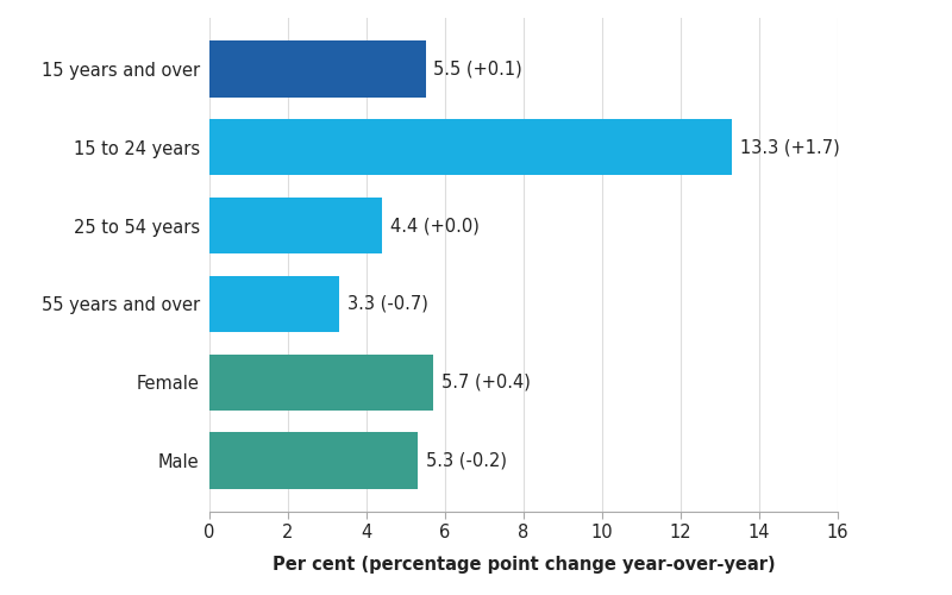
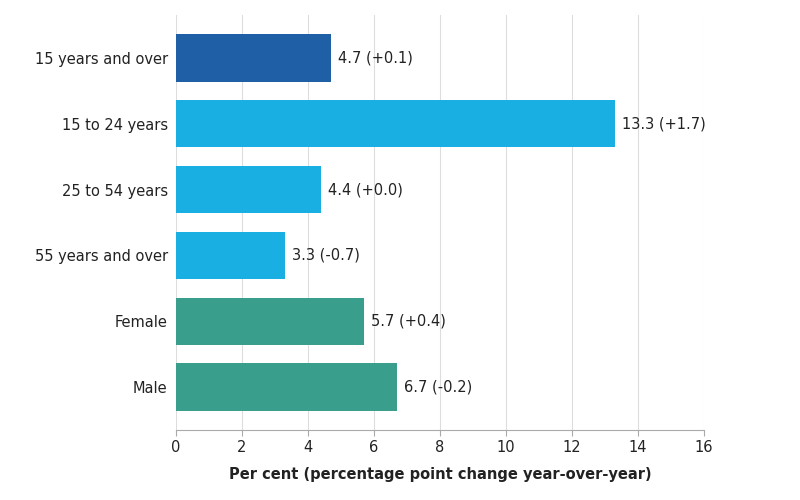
15 years and over: 5.5 -> 4.7
Male: 5.3 -> 6.7
